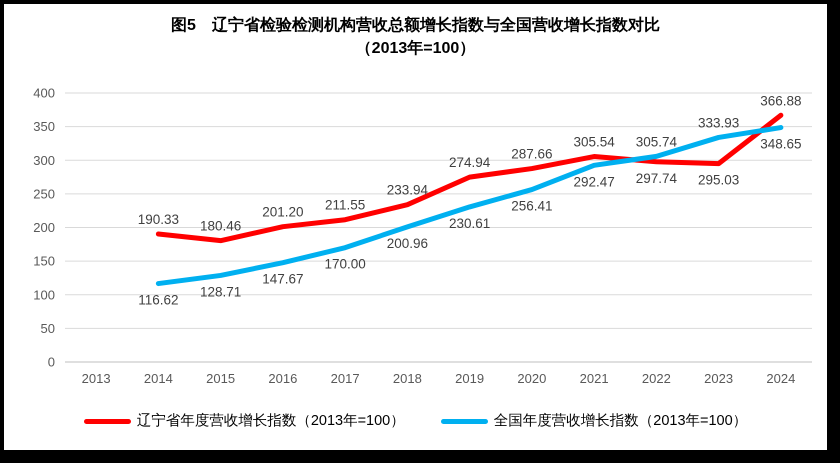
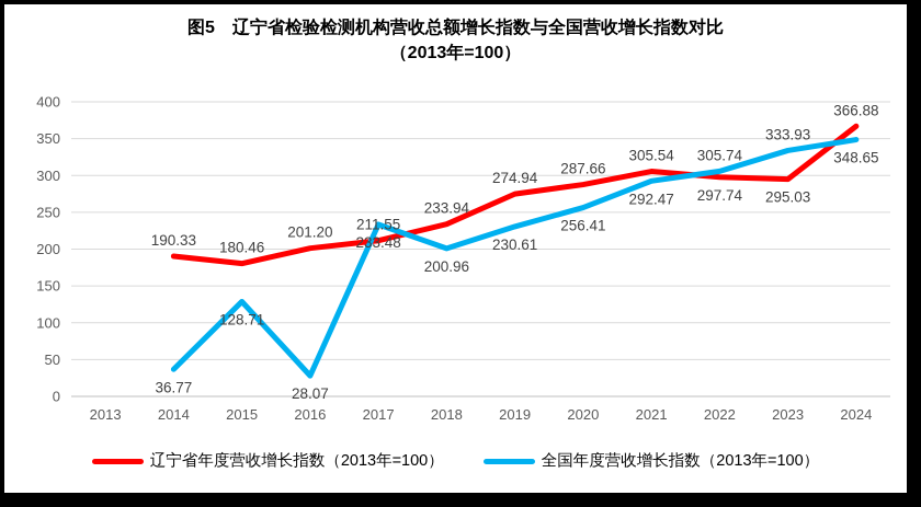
全国年度营收增长指数（2013年=100）/2014: 116.62 -> 36.77
全国年度营收增长指数（2013年=100）/2016: 147.67 -> 28.07
全国年度营收增长指数（2013年=100）/2017: 170.00 -> 233.48
